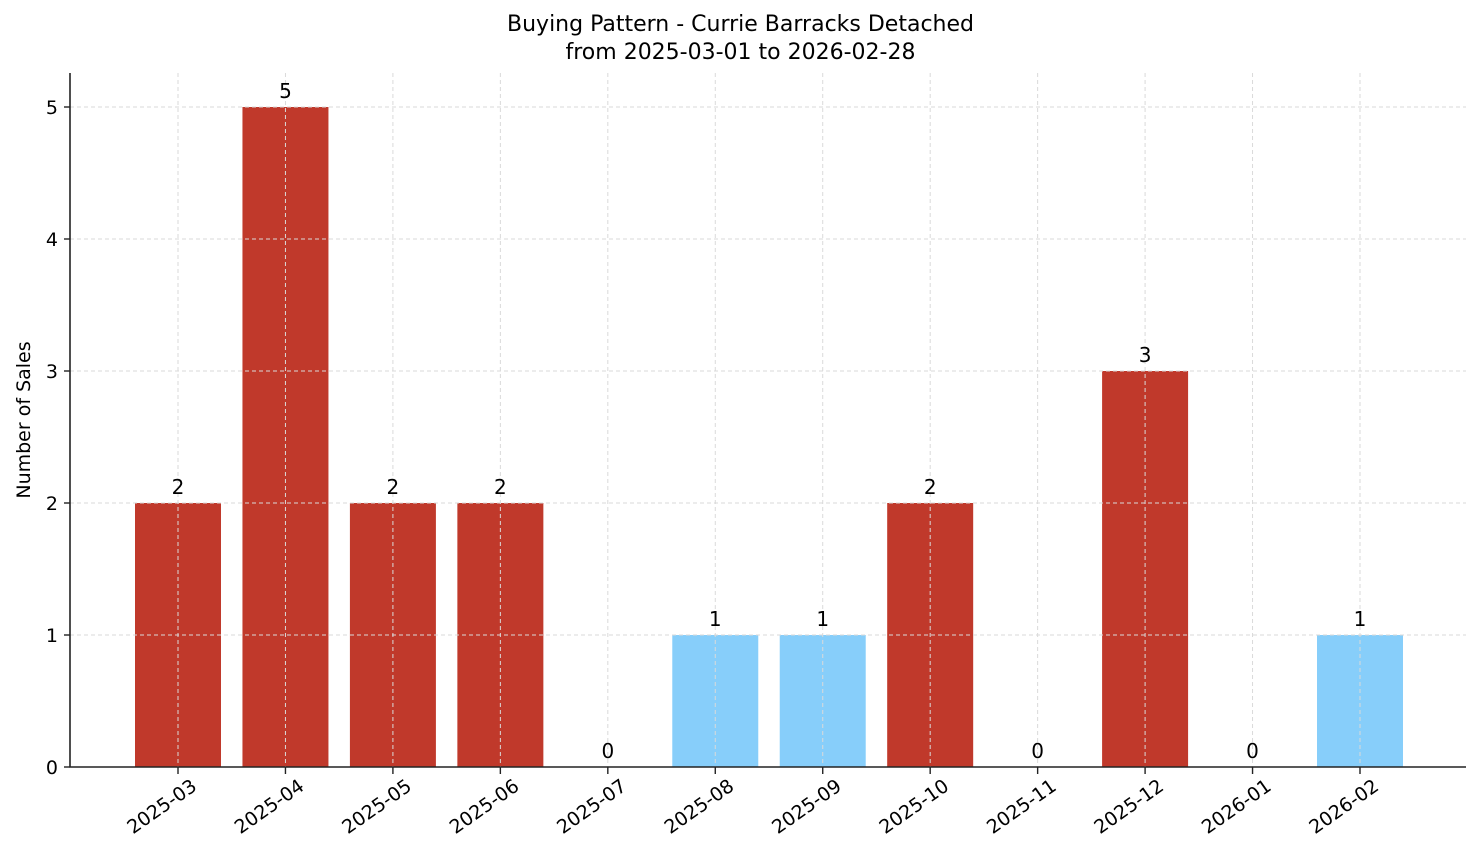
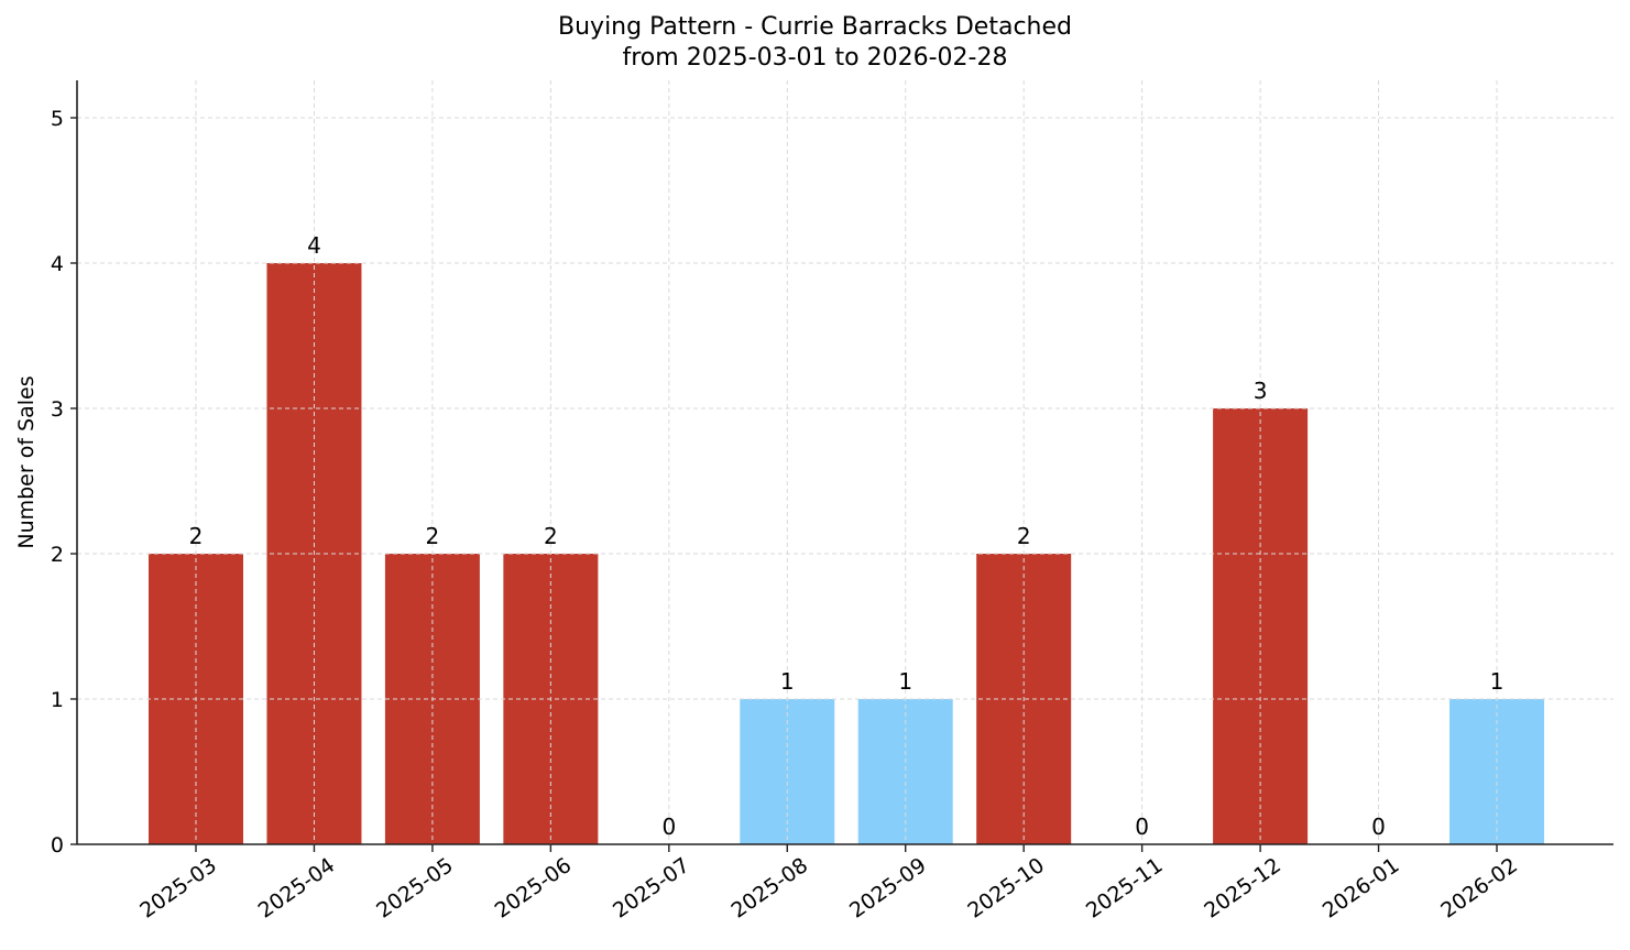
2025-04: 5 -> 4
